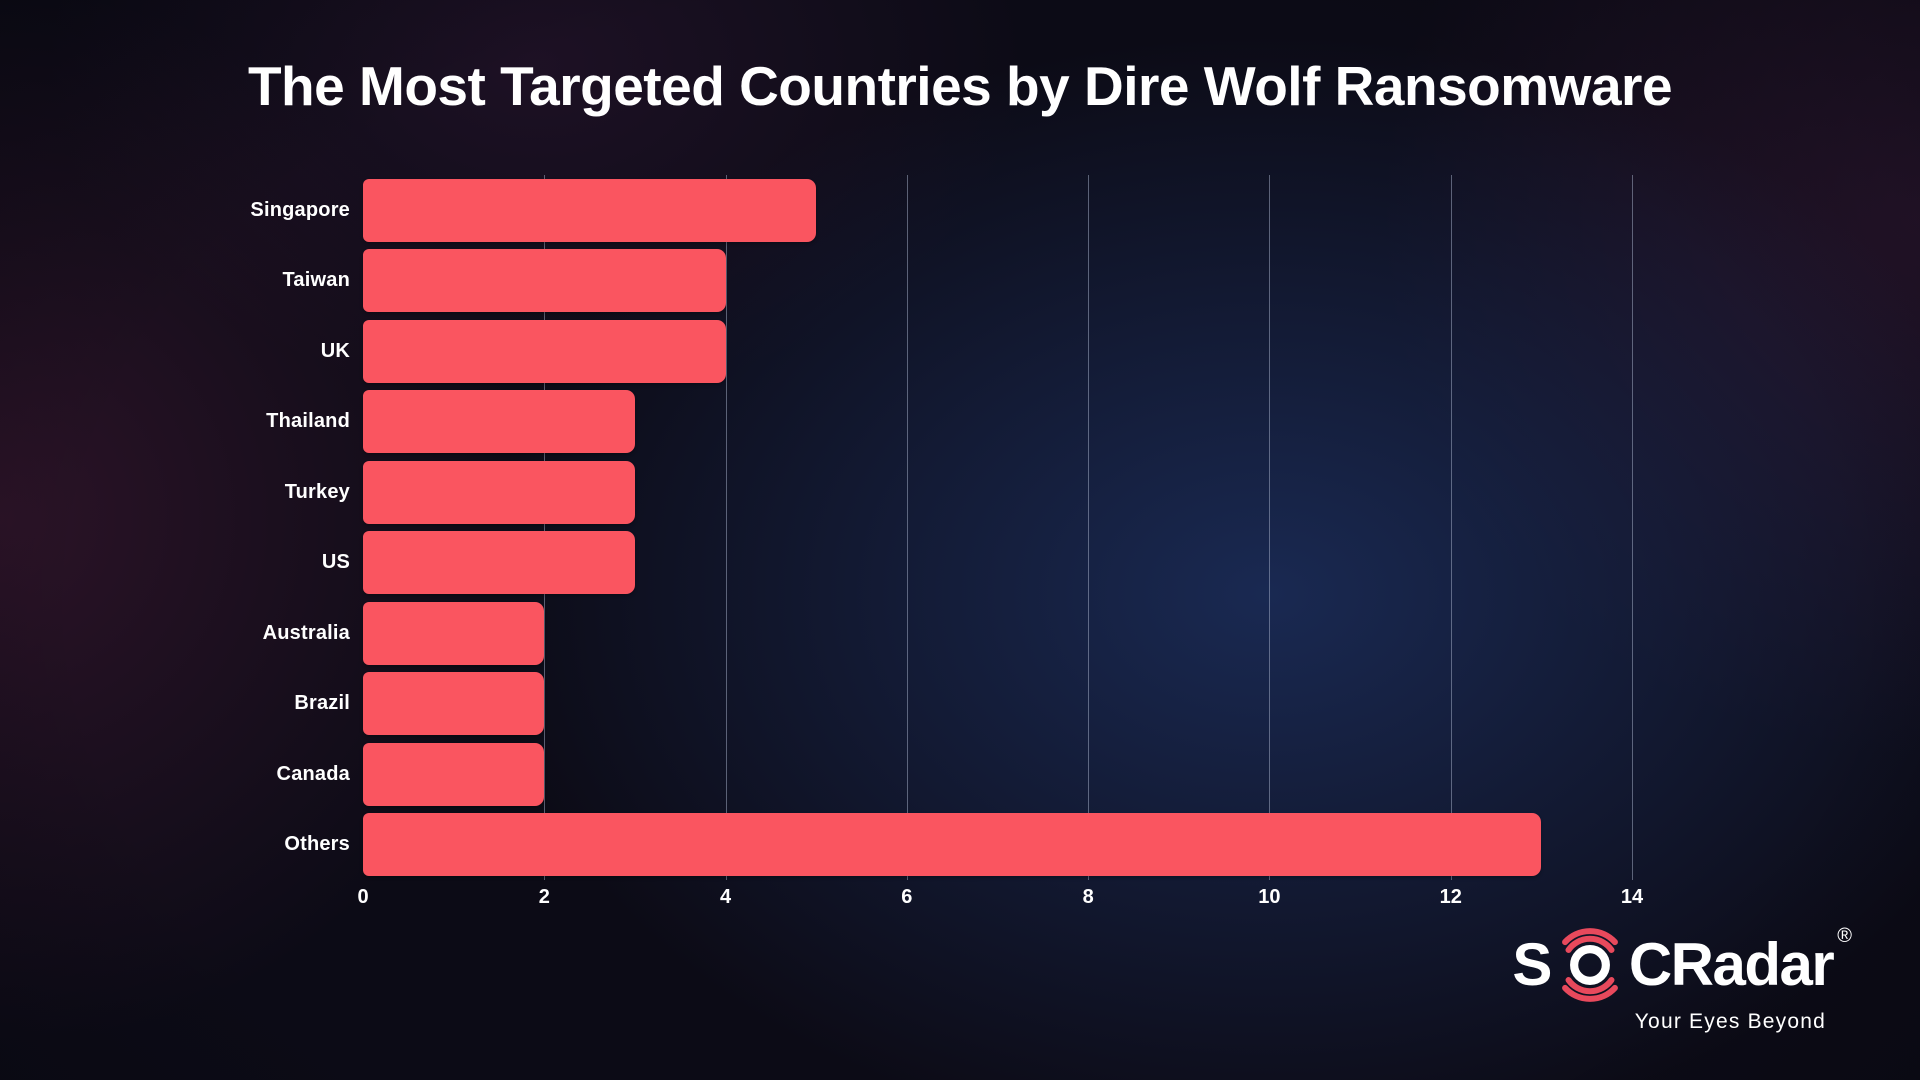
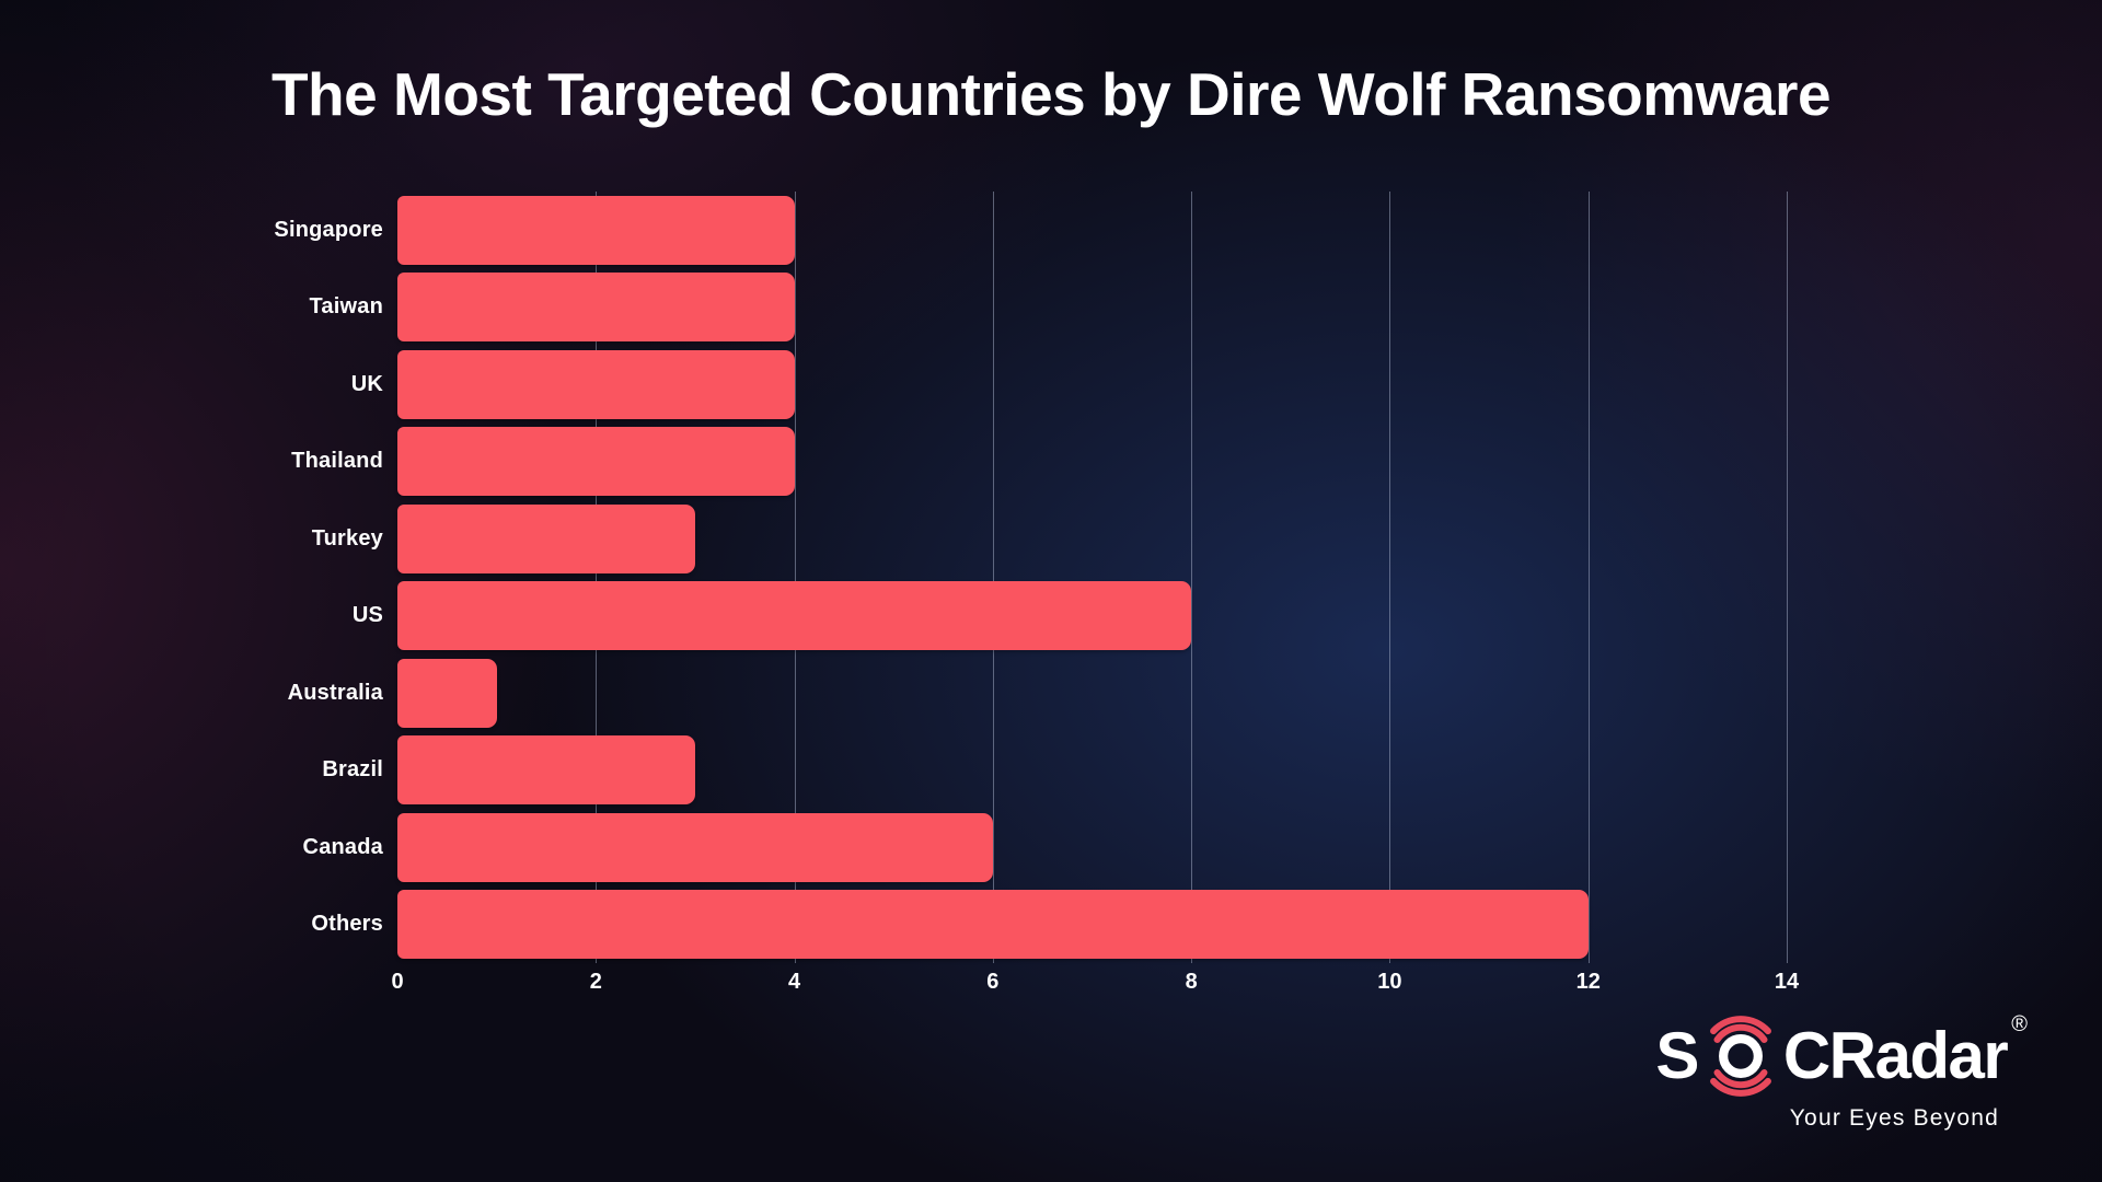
Singapore: 5 -> 4
Thailand: 3 -> 4
US: 3 -> 8
Australia: 2 -> 1
Brazil: 2 -> 3
Canada: 2 -> 6
Others: 13 -> 12
